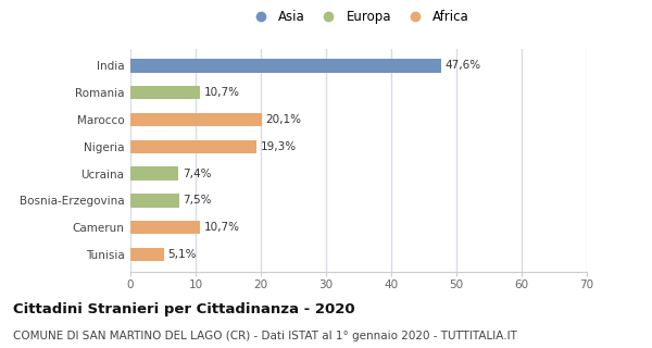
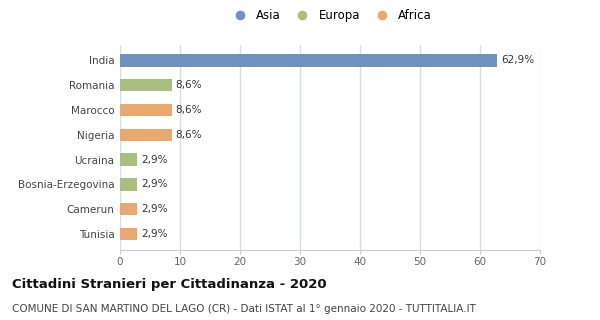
India: 47,6% -> 62,9%
Romania: 10,7% -> 8,6%
Marocco: 20,1% -> 8,6%
Nigeria: 19,3% -> 8,6%
Ucraina: 7,4% -> 2,9%
Bosnia-Erzegovina: 7,5% -> 2,9%
Camerun: 10,7% -> 2,9%
Tunisia: 5,1% -> 2,9%
